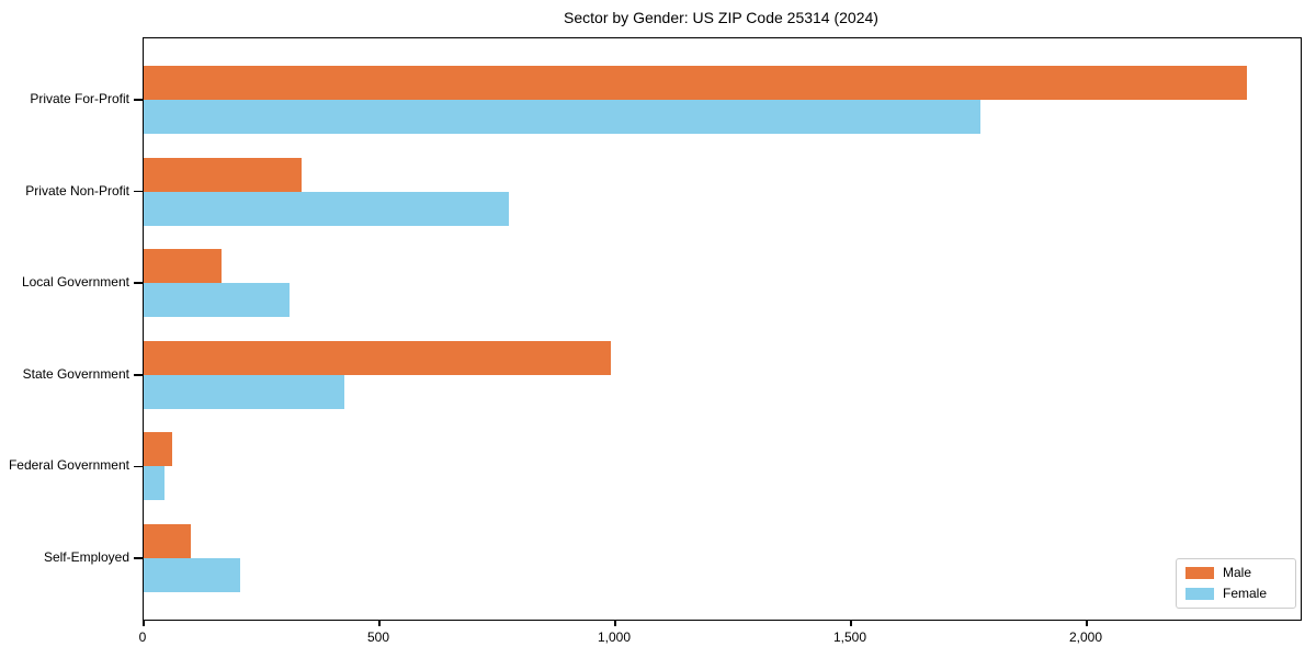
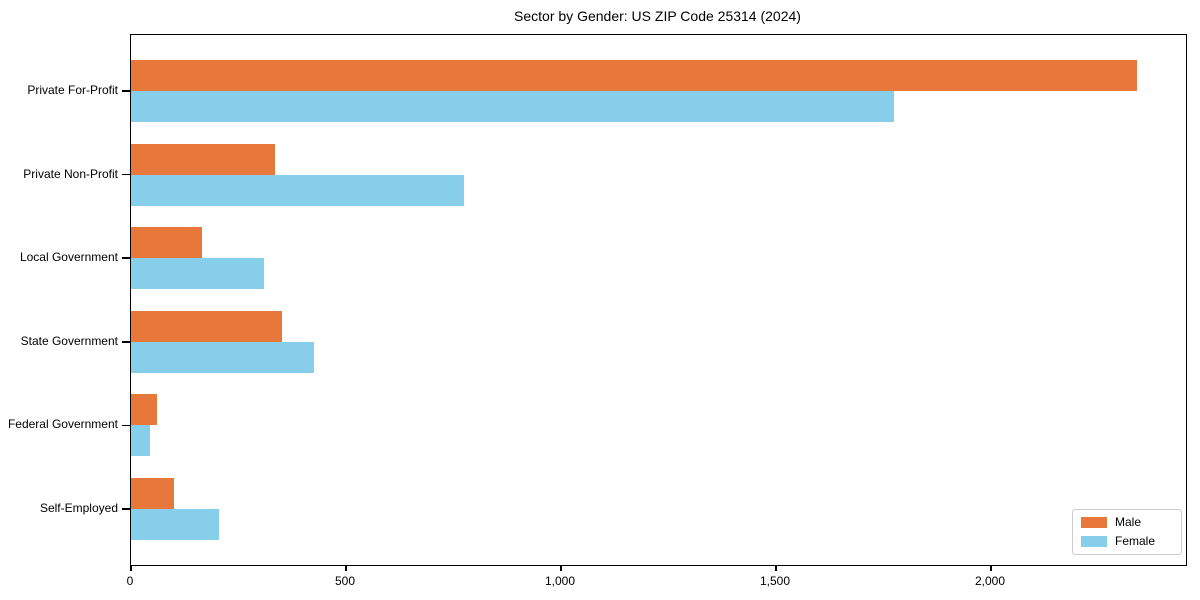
Male/State Government: 990 -> 350
